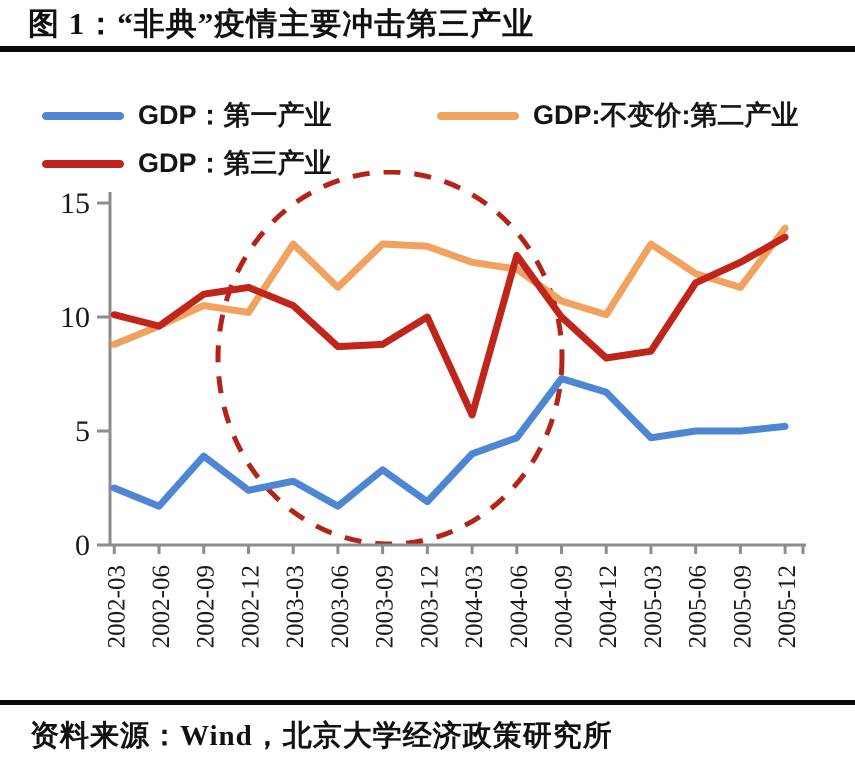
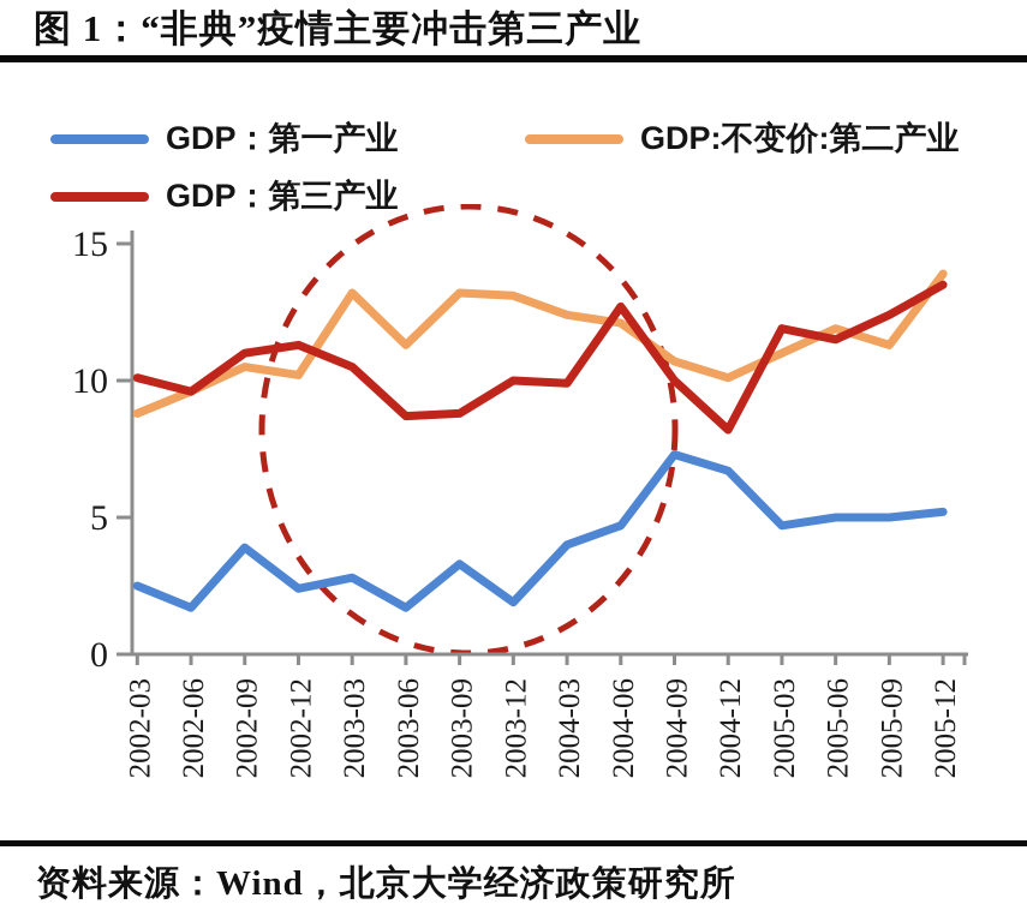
GDP：第三产业/2004-03: 5.7 -> 9.9
GDP:不变价:第二产业/2005-03: 13.2 -> 11.0
GDP：第三产业/2005-03: 8.5 -> 11.9
